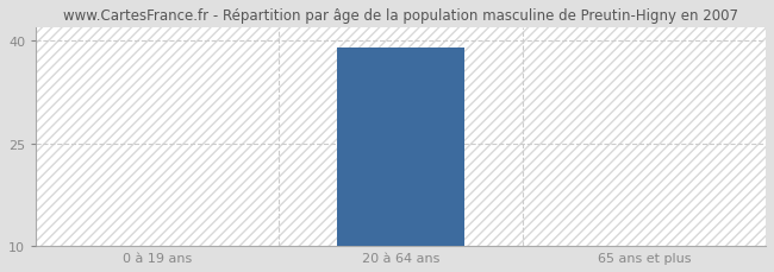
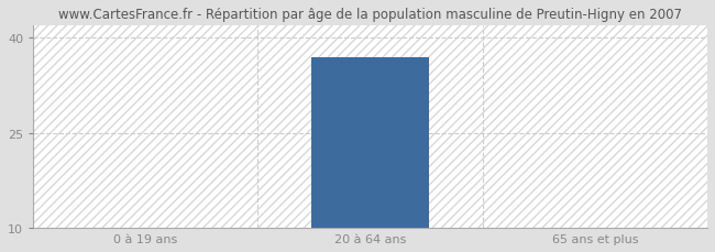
20 à 64 ans: 39 -> 37
